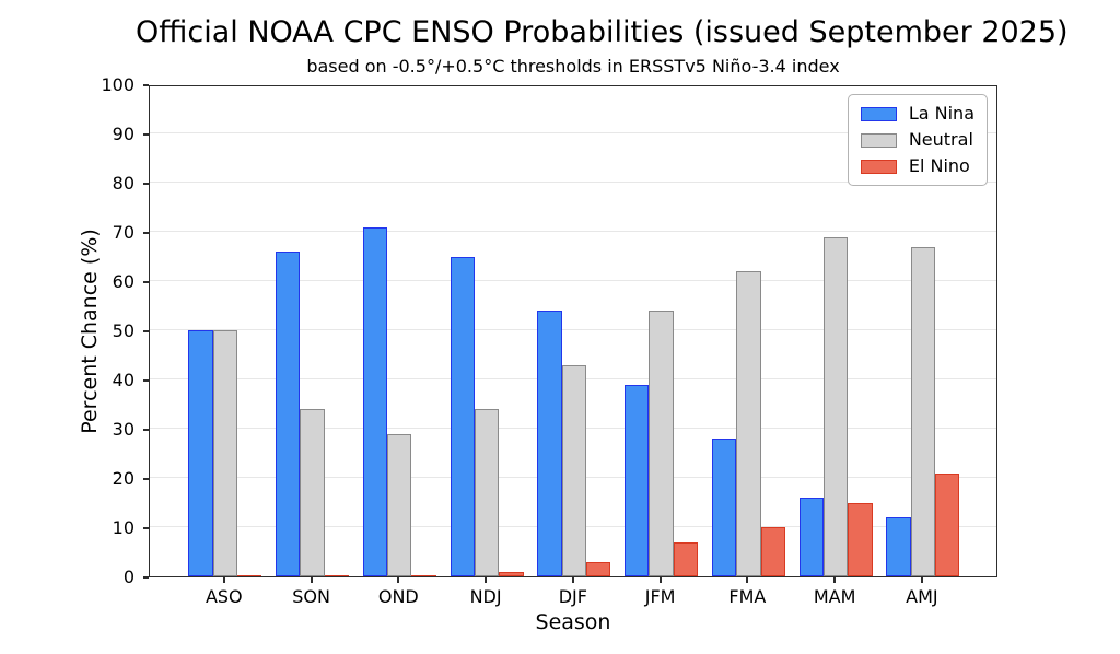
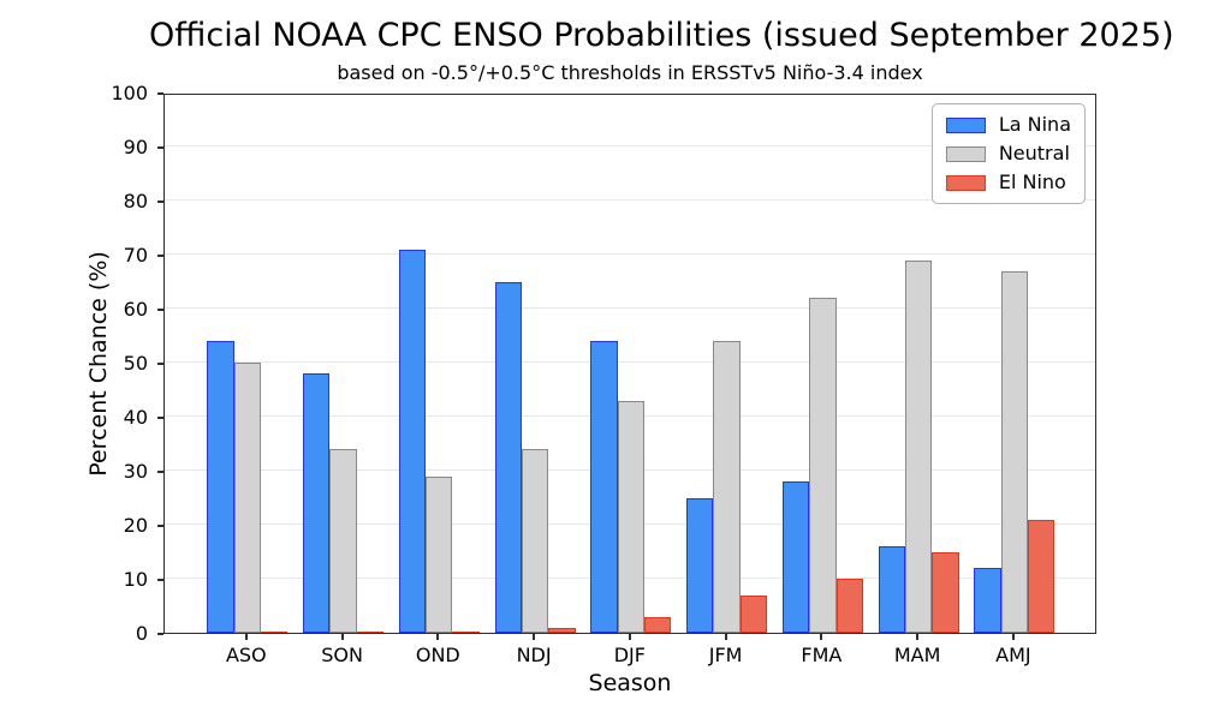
La Nina/ASO: 50 -> 54
La Nina/SON: 66 -> 48
La Nina/JFM: 39 -> 25
